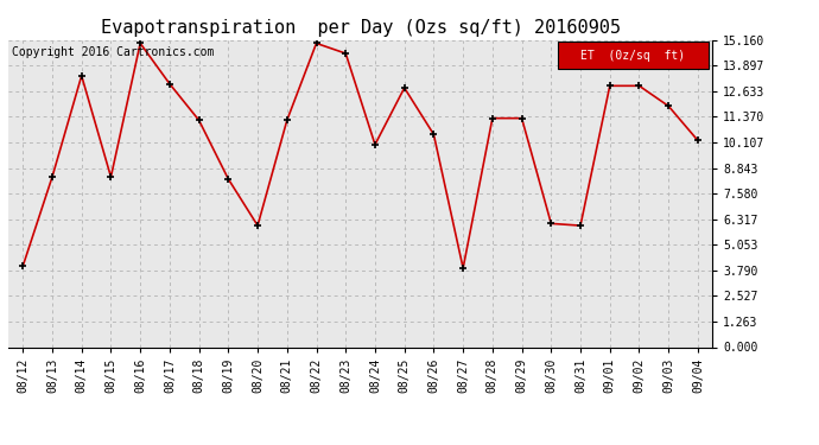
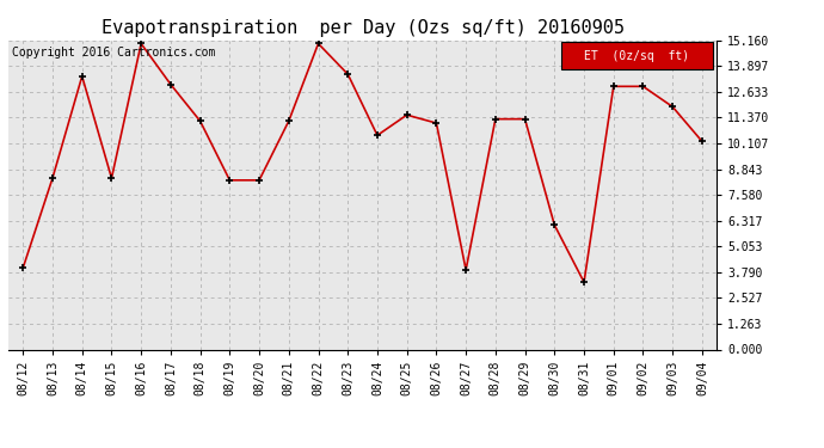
08/20: 6.0 -> 8.3
08/23: 14.5 -> 13.5
08/24: 10.0 -> 10.5
08/25: 12.8 -> 11.5
08/26: 10.5 -> 11.1
08/31: 6.0 -> 3.3
